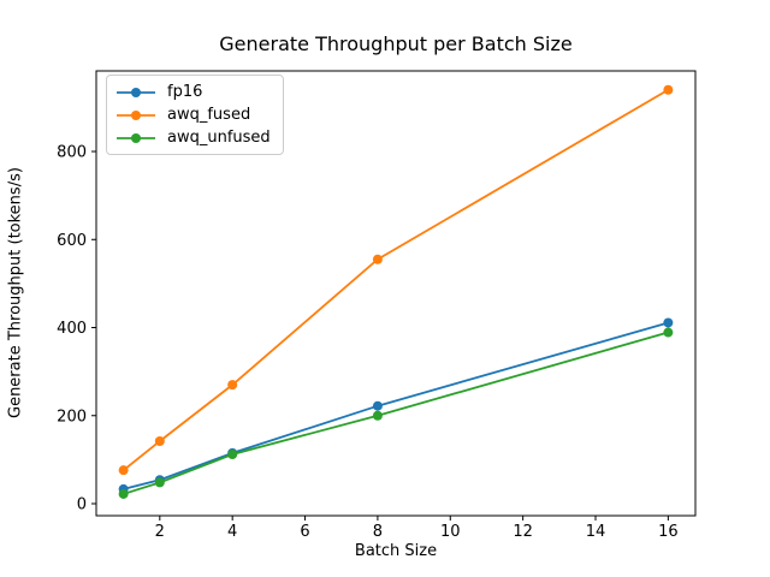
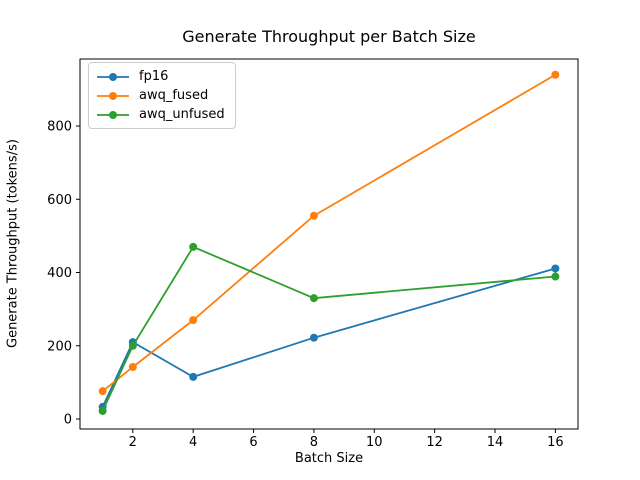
fp16/2: 50 -> 210
awq_unfused/2: 50 -> 200
awq_unfused/4: 110 -> 470
awq_unfused/8: 200 -> 330
